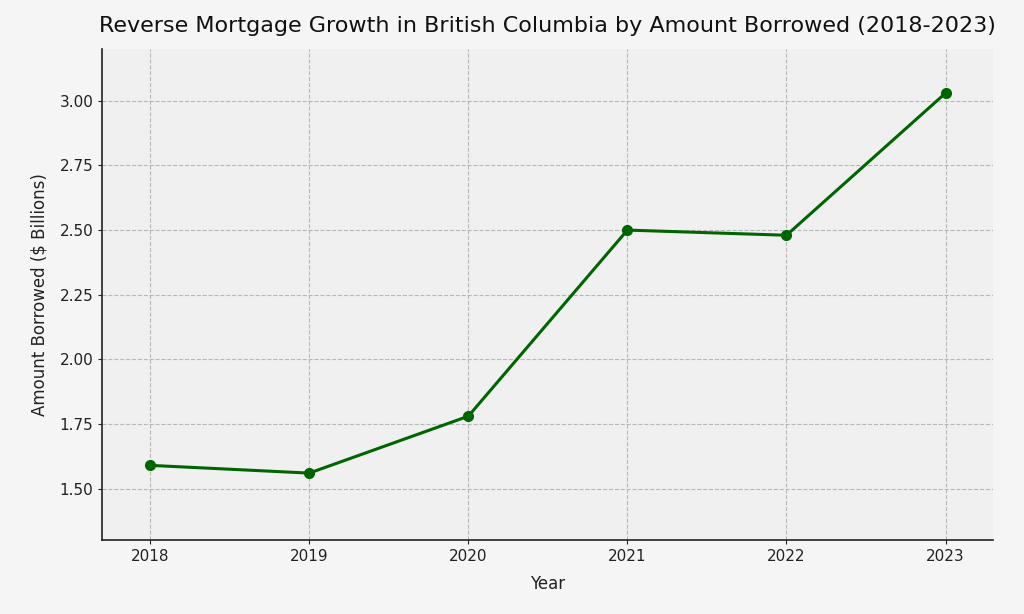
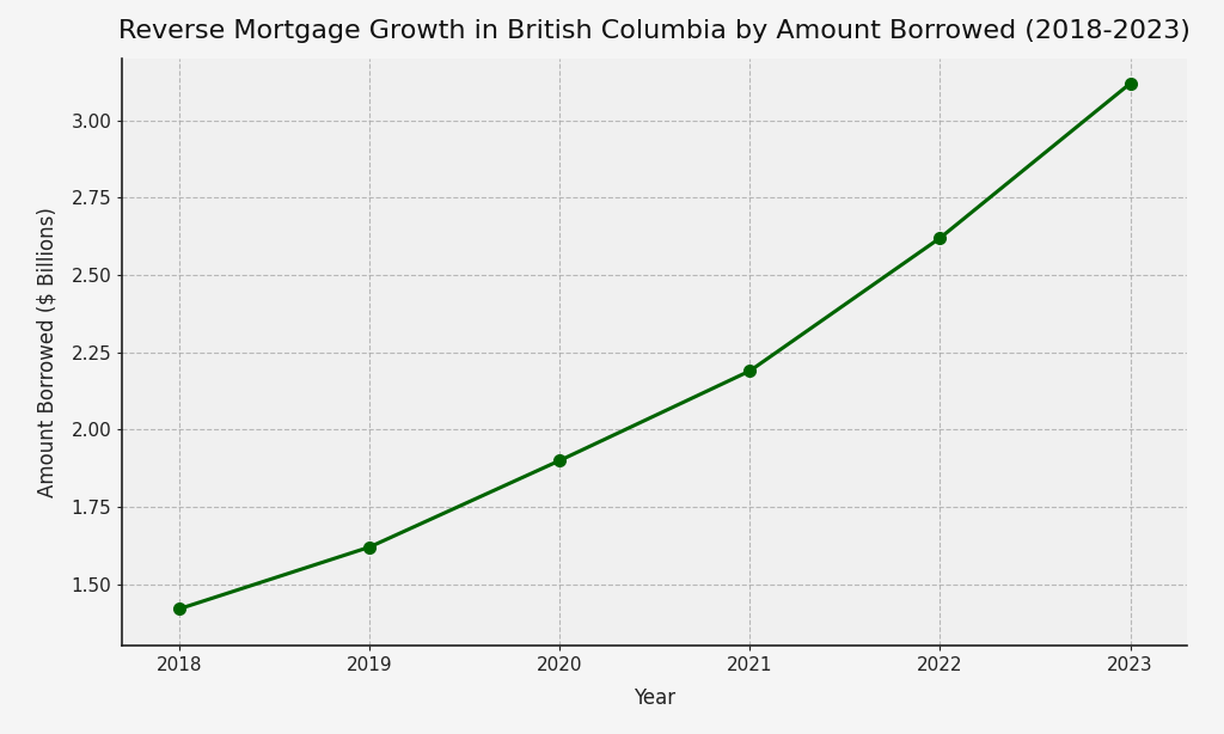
2018: 1.59 -> 1.42
2019: 1.56 -> 1.62
2020: 1.78 -> 1.90
2021: 2.50 -> 2.19
2022: 2.48 -> 2.62
2023: 3.03 -> 3.12
